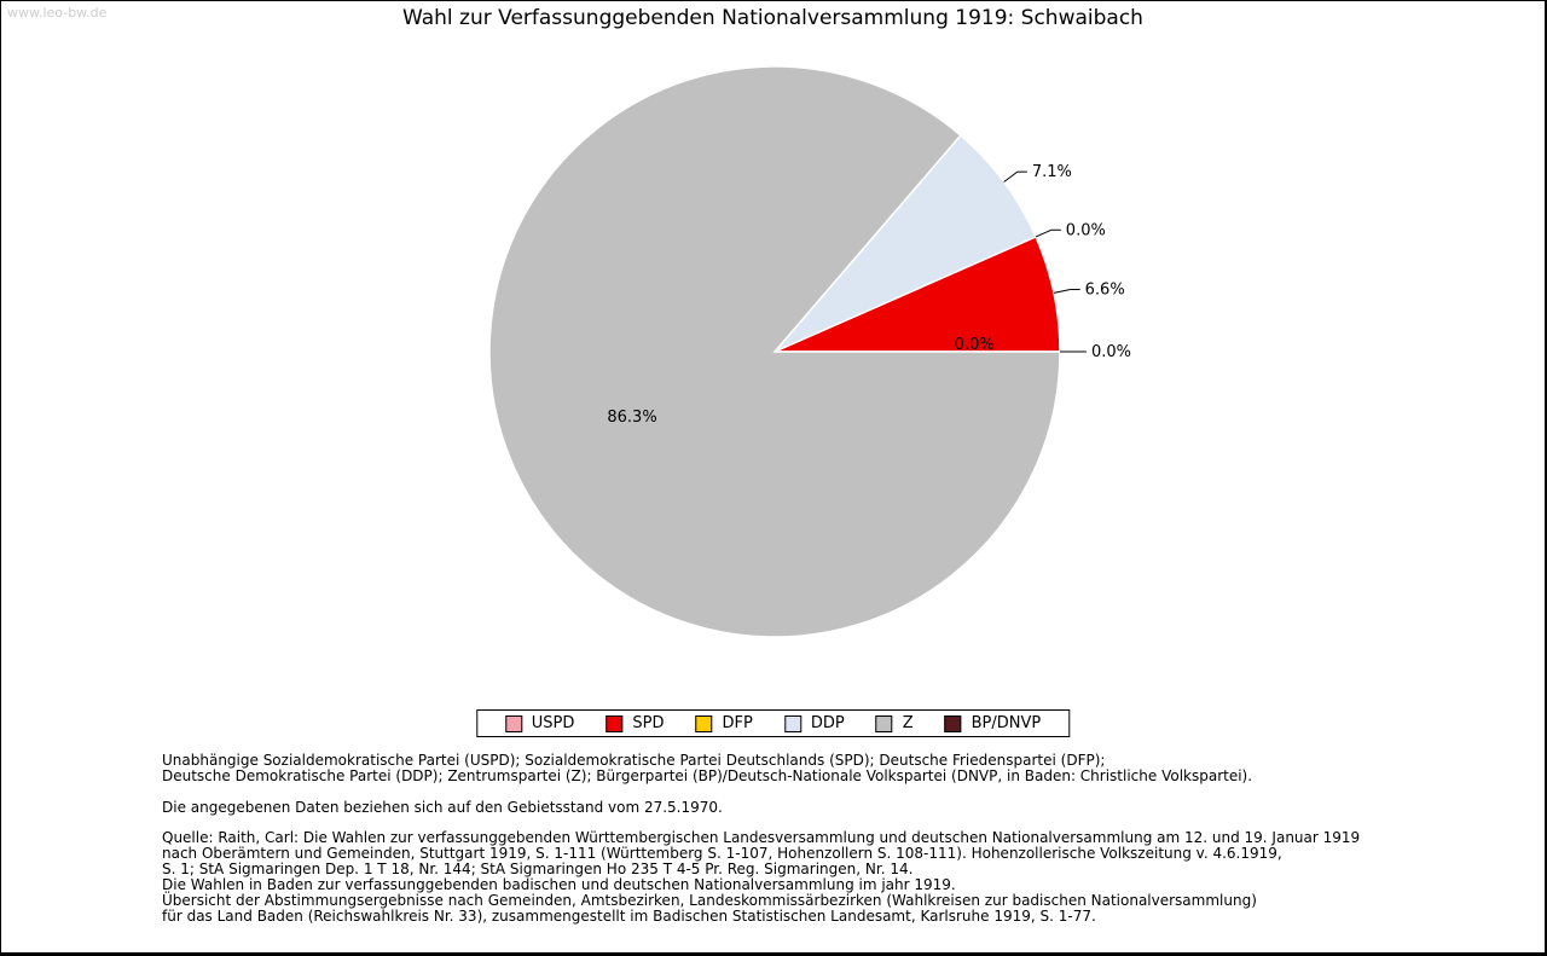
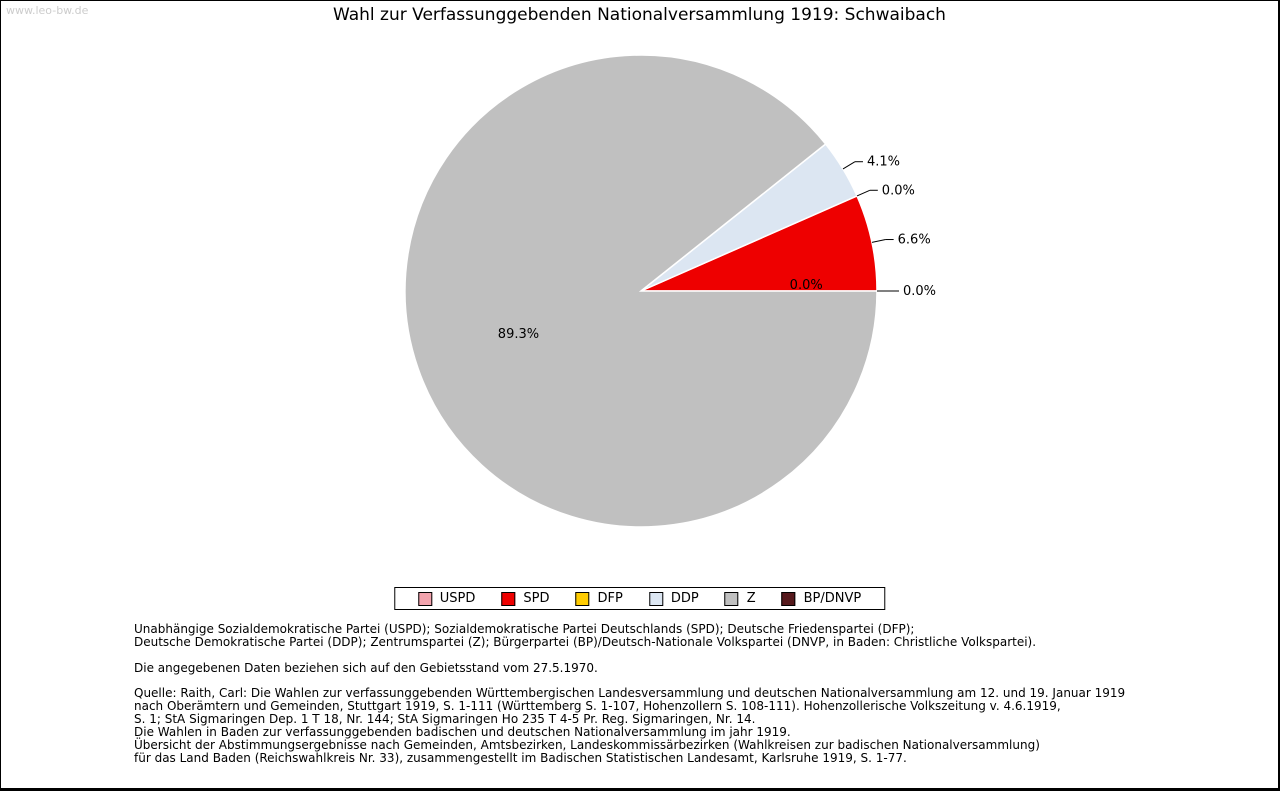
DDP: 7.1% -> 4.1%
Z: 86.3% -> 89.3%
